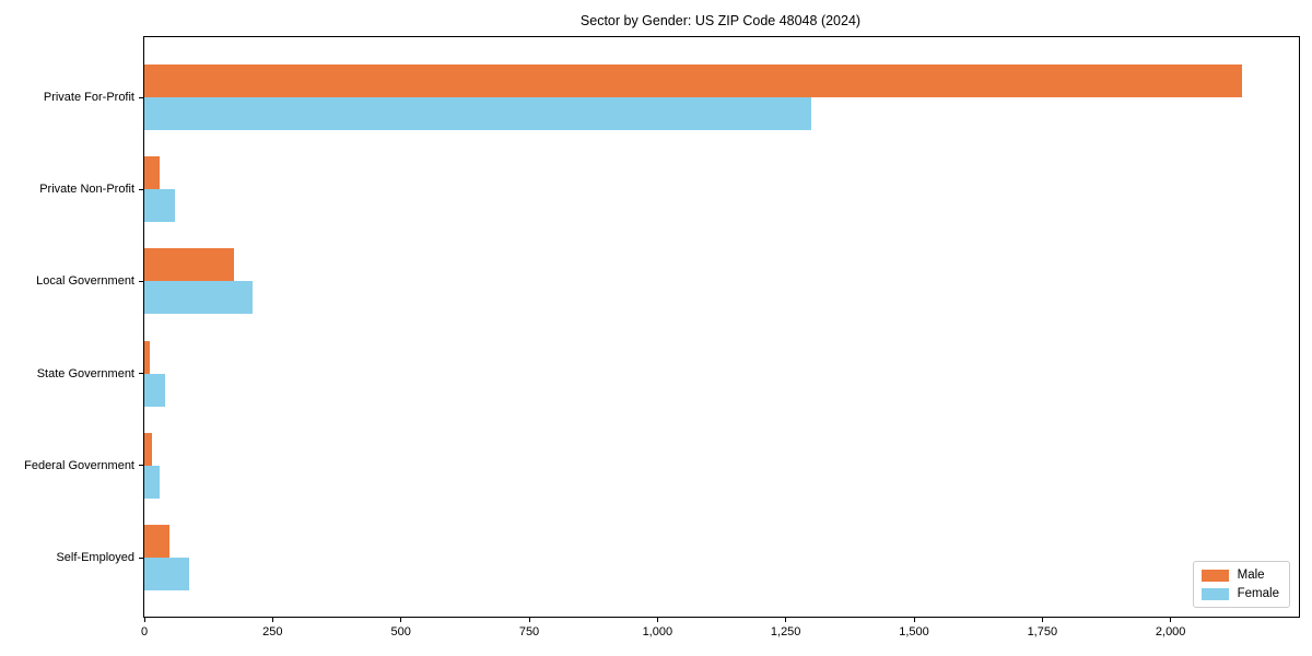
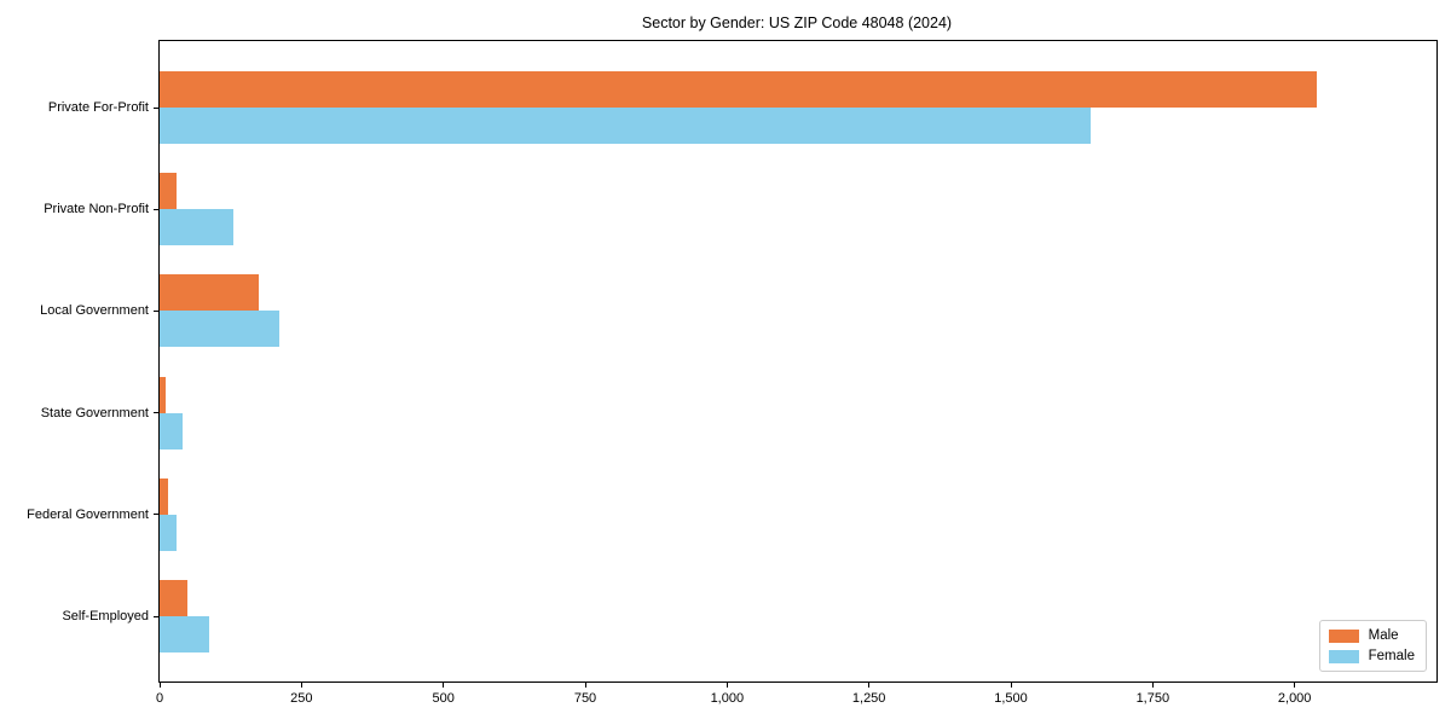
Male/Private For-Profit: 2140 -> 2040
Female/Private For-Profit: 1300 -> 1640
Female/Private Non-Profit: 60 -> 130
